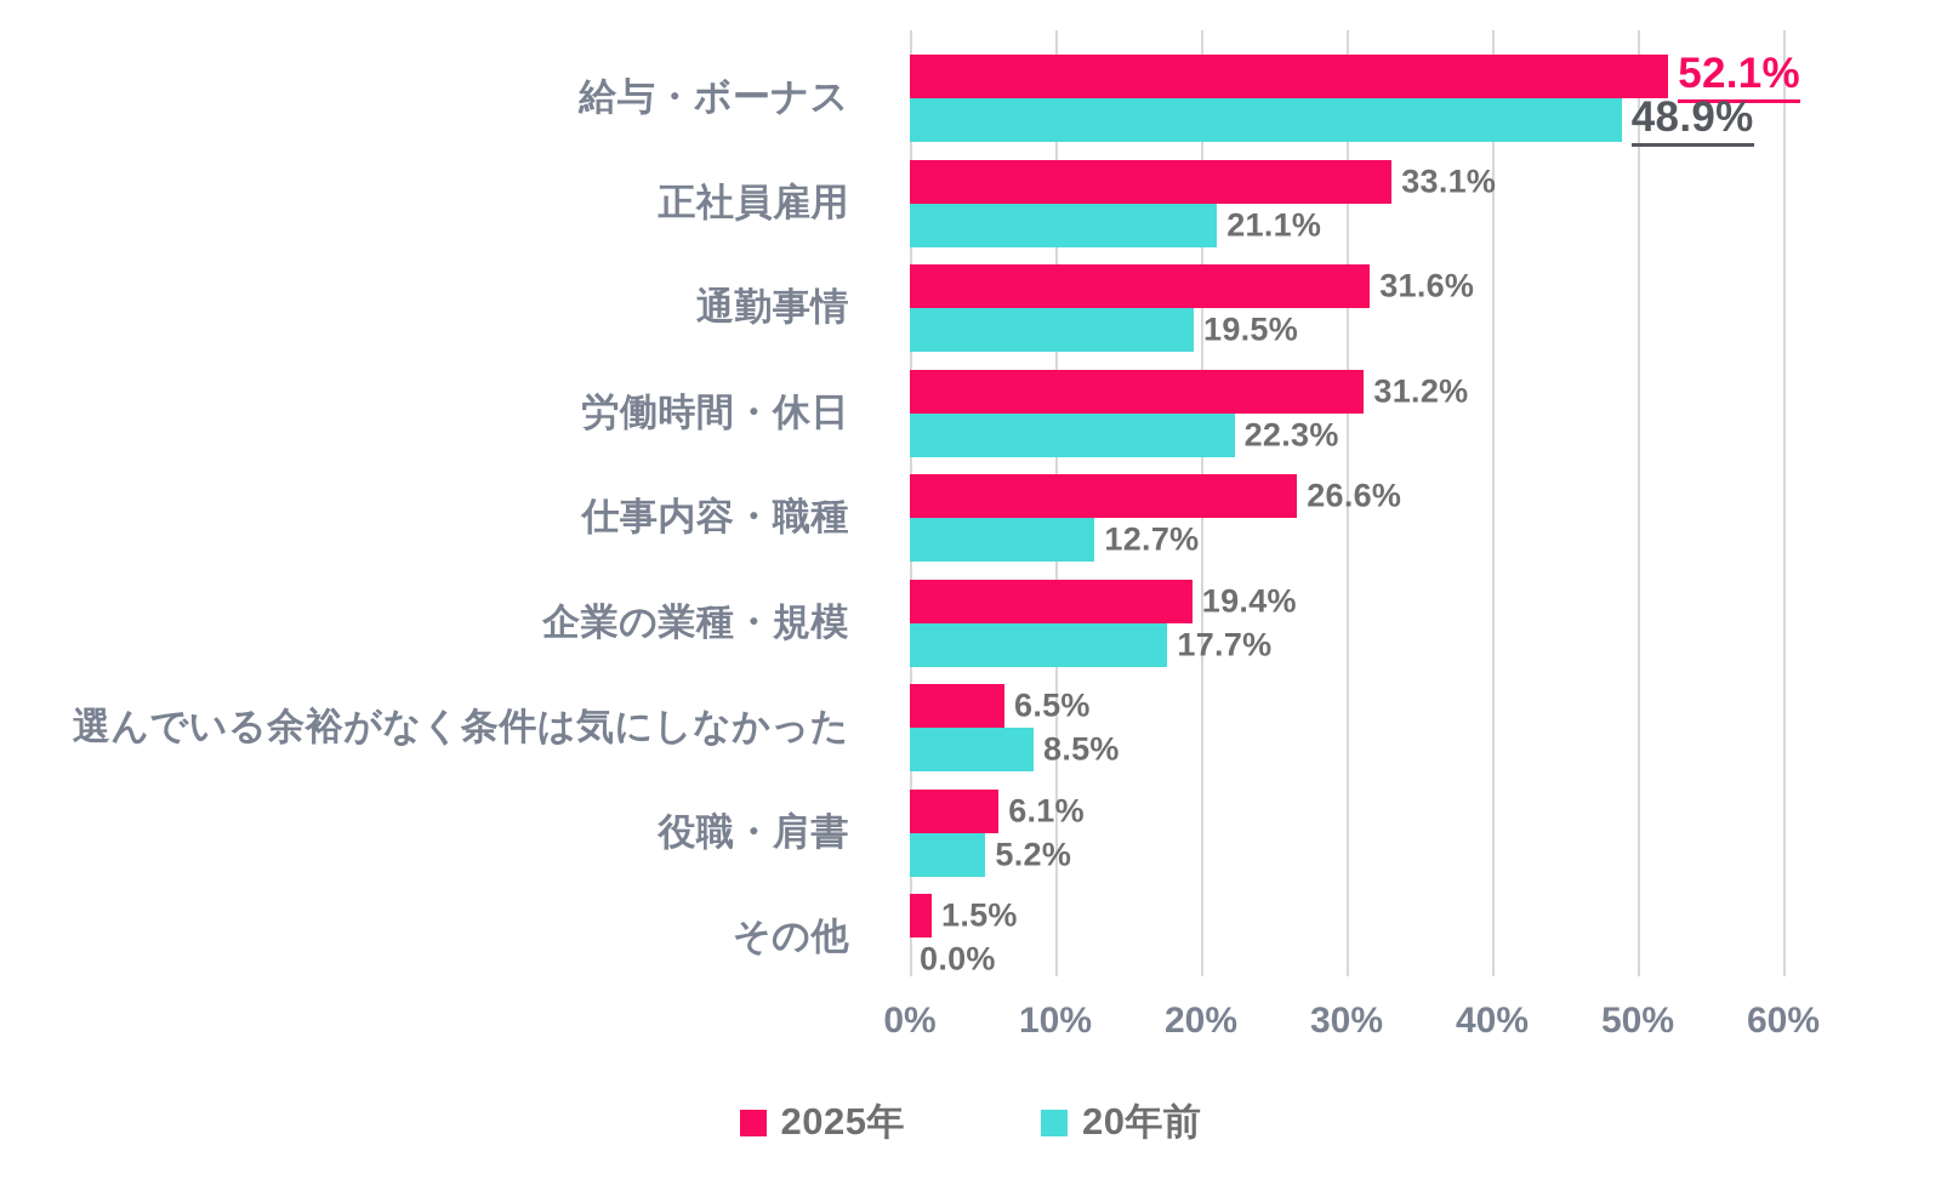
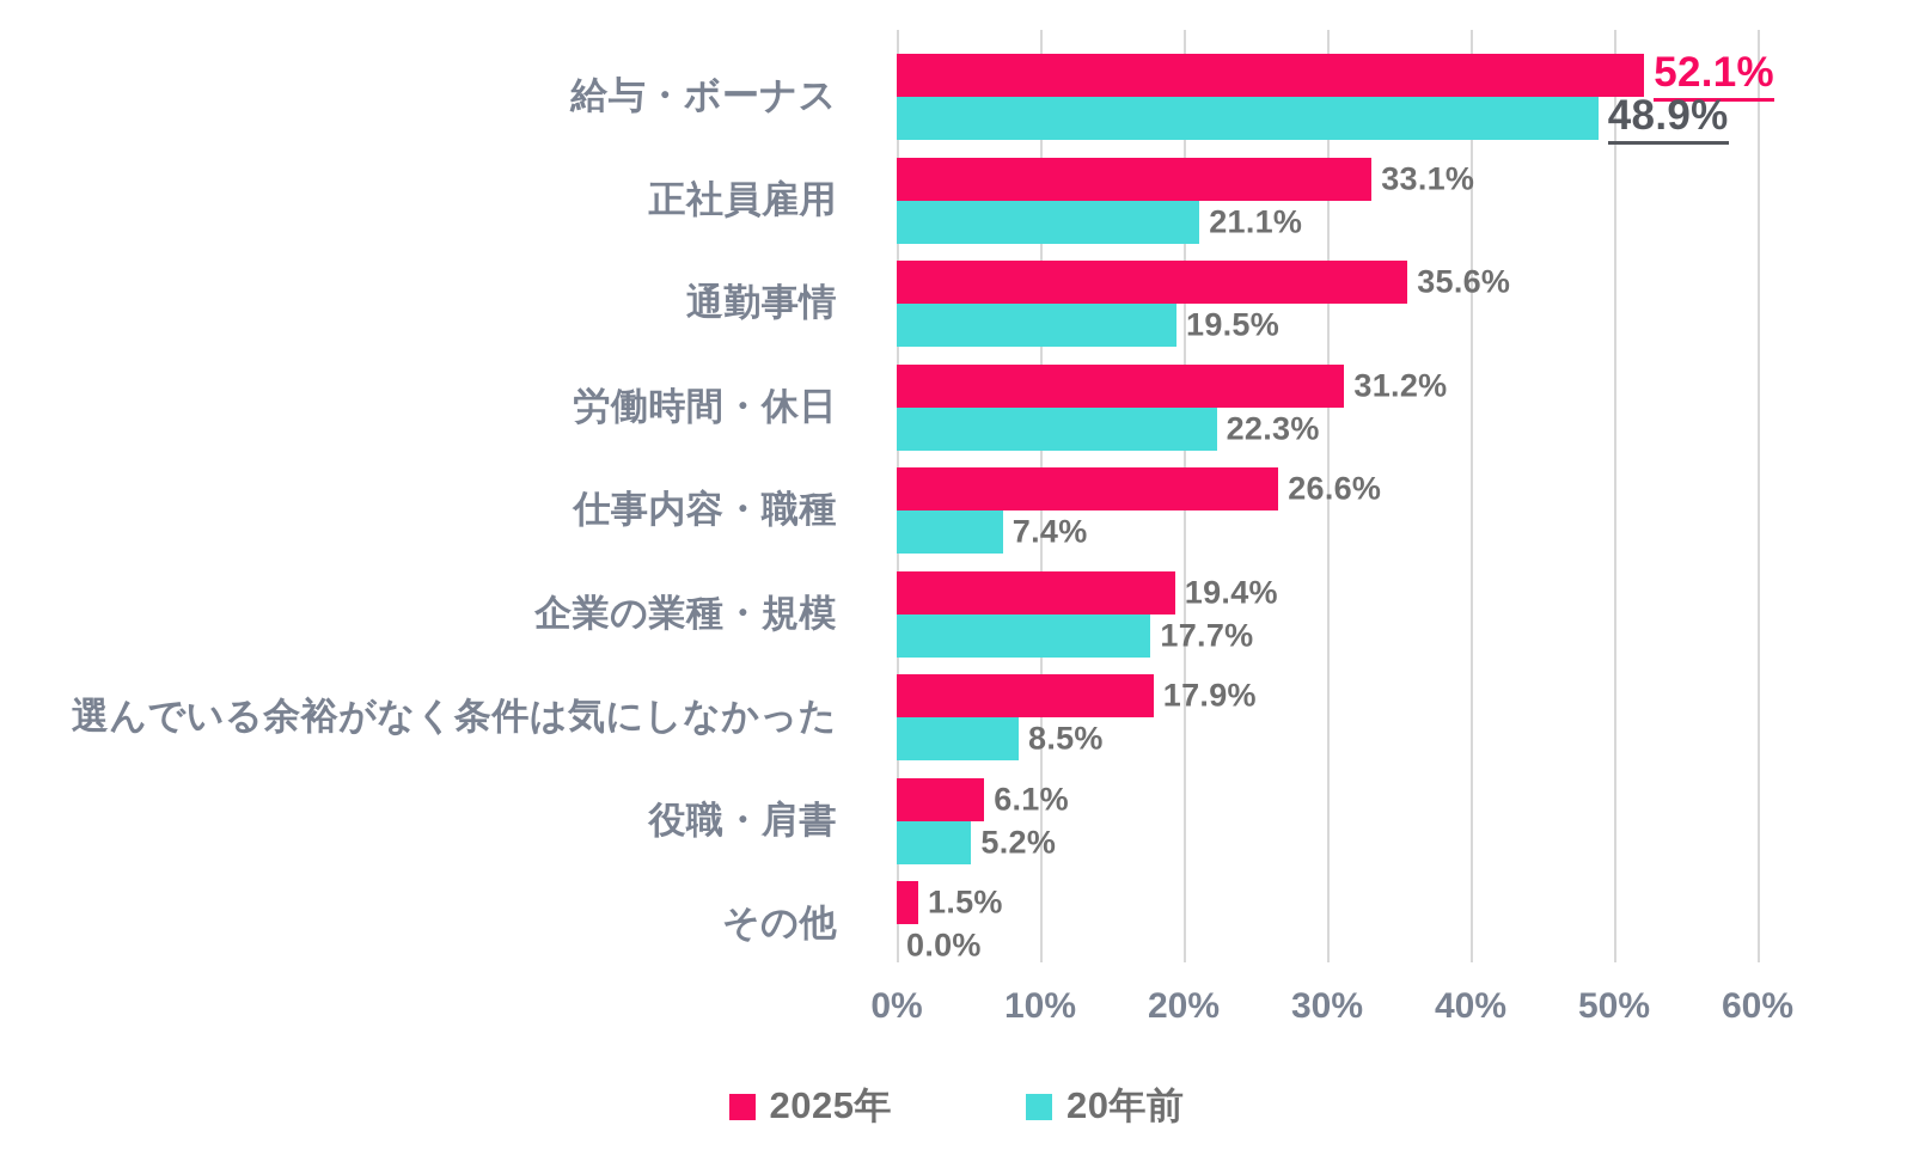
2025年/通勤事情: 31.6% -> 35.6%
20年前/仕事内容・職種: 12.7% -> 7.4%
2025年/選んでいる余裕がなく条件は気にしなかった: 6.5% -> 17.9%
